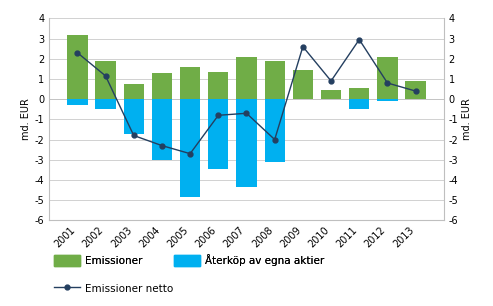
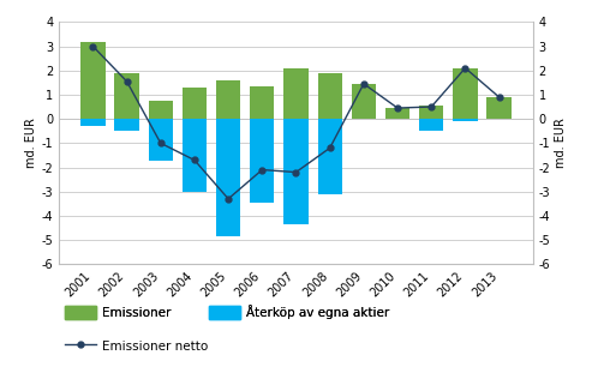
Emissioner netto/2001: 2.30 -> 3.00
Emissioner netto/2002: 1.15 -> 1.55
Emissioner netto/2003: -1.80 -> -1.00
Emissioner netto/2004: -2.30 -> -1.70
Emissioner netto/2005: -2.70 -> -3.30
Emissioner netto/2006: -0.80 -> -2.10
Emissioner netto/2007: -0.70 -> -2.20
Emissioner netto/2008: -2.00 -> -1.20
Emissioner netto/2009: 2.60 -> 1.45
Emissioner netto/2010: 0.90 -> 0.45
Emissioner netto/2011: 2.95 -> 0.50
Emissioner netto/2012: 0.80 -> 2.10
Emissioner netto/2013: 0.40 -> 0.90
